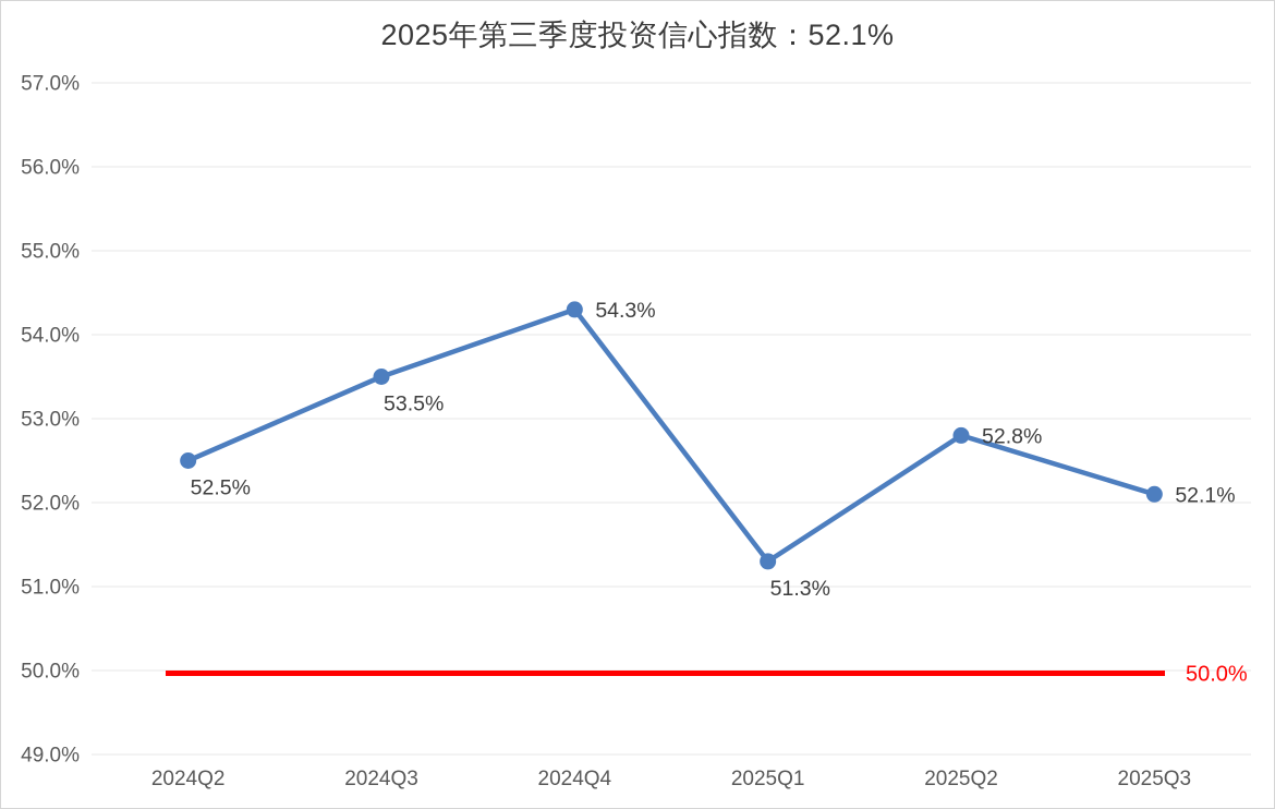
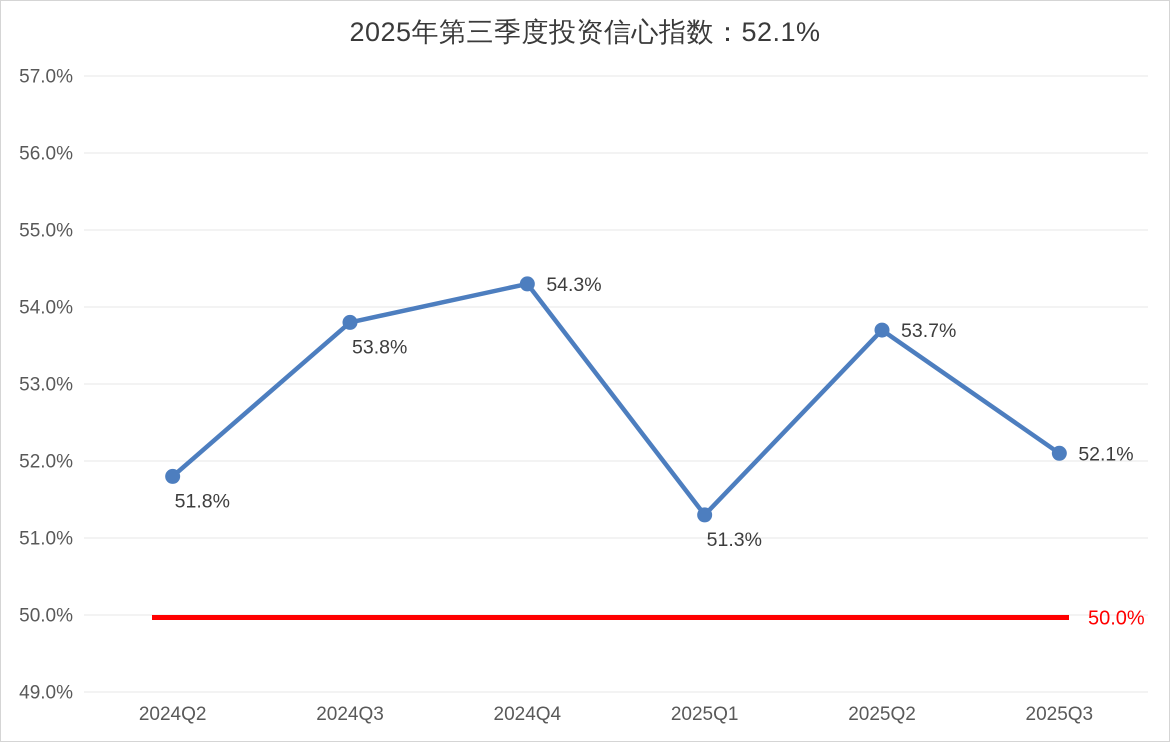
2024Q2: 52.5% -> 51.8%
2024Q3: 53.5% -> 53.8%
2025Q2: 52.8% -> 53.7%
